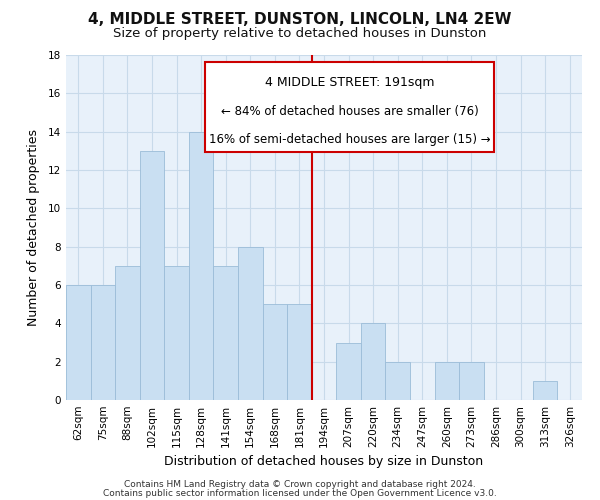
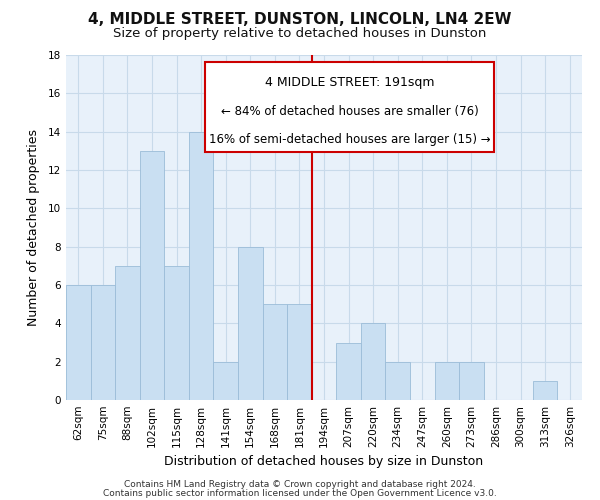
141sqm: 7 -> 2
